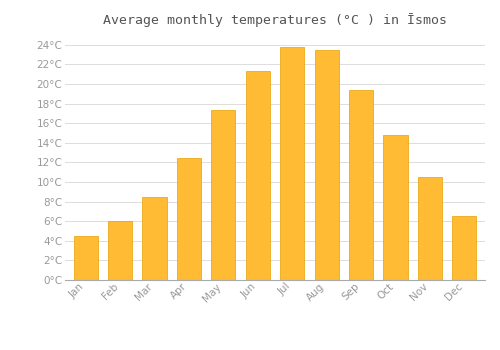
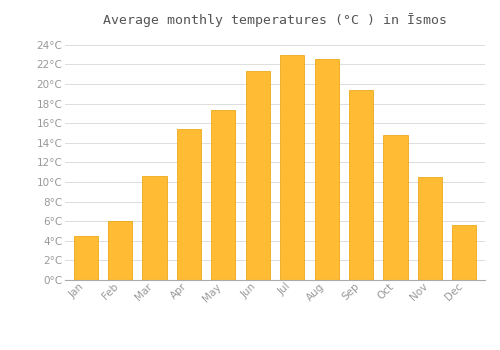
Mar: 8.5°C -> 10.6°C
Apr: 12.5°C -> 15.4°C
Jul: 23.8°C -> 23.0°C
Aug: 23.5°C -> 22.6°C
Dec: 6.5°C -> 5.6°C
